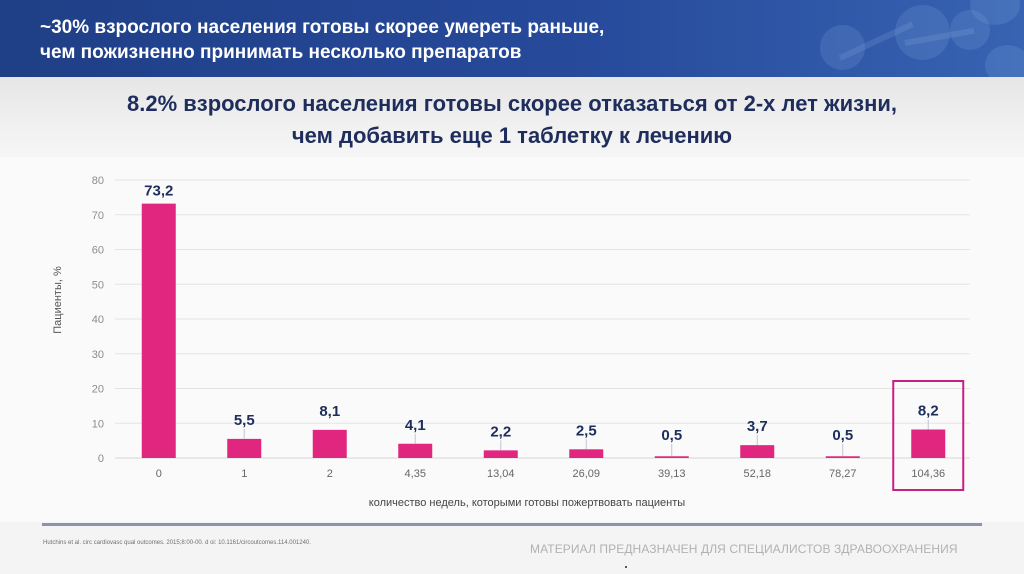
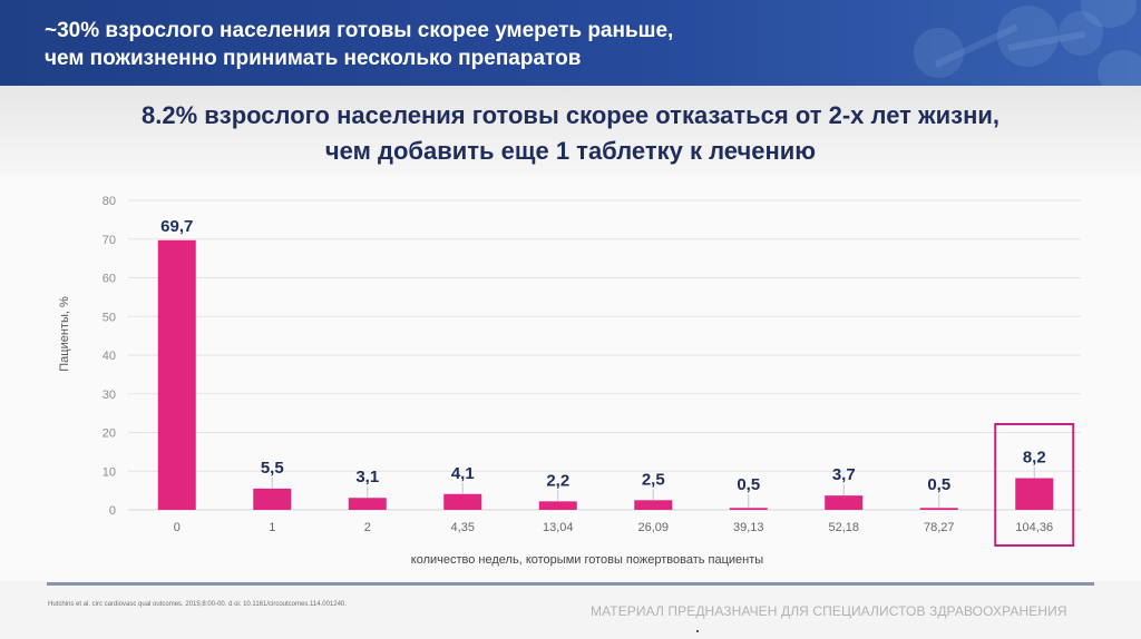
0: 73,2 -> 69,7
2: 8,1 -> 3,1
